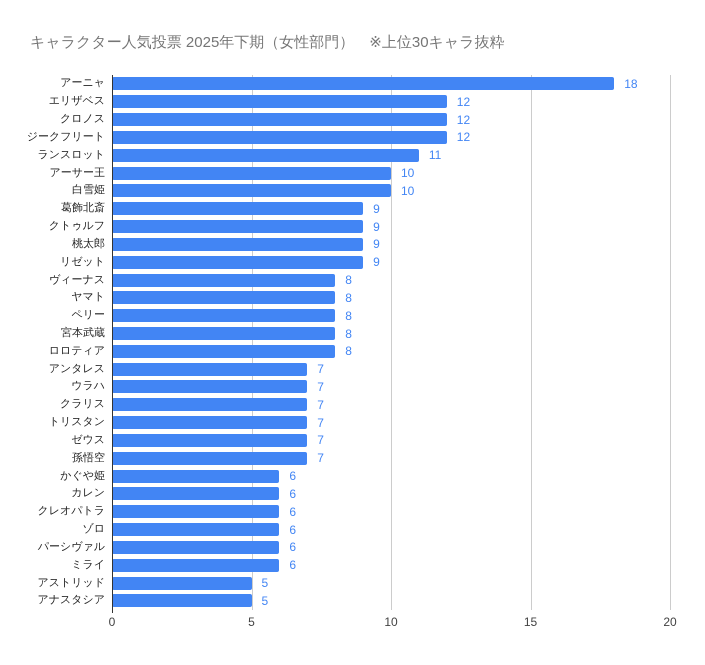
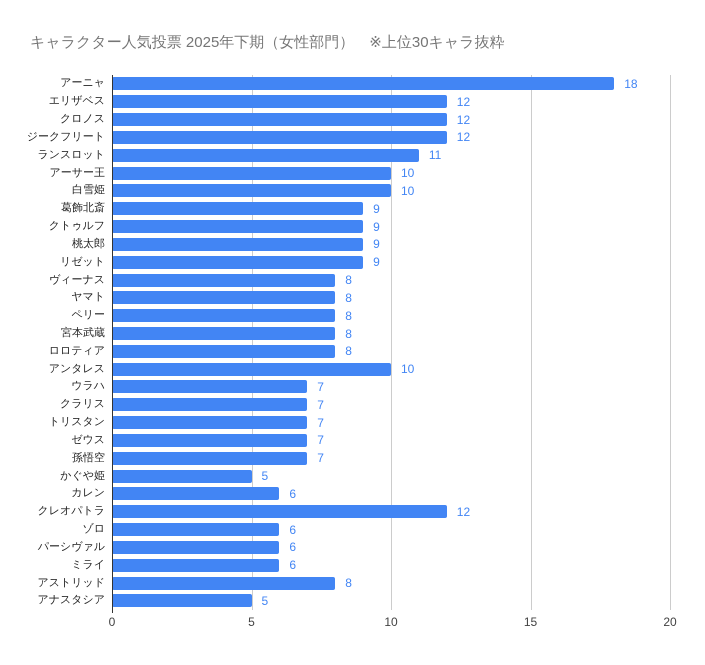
アンタレス: 7 -> 10
かぐや姫: 6 -> 5
クレオパトラ: 6 -> 12
アストリッド: 5 -> 8
